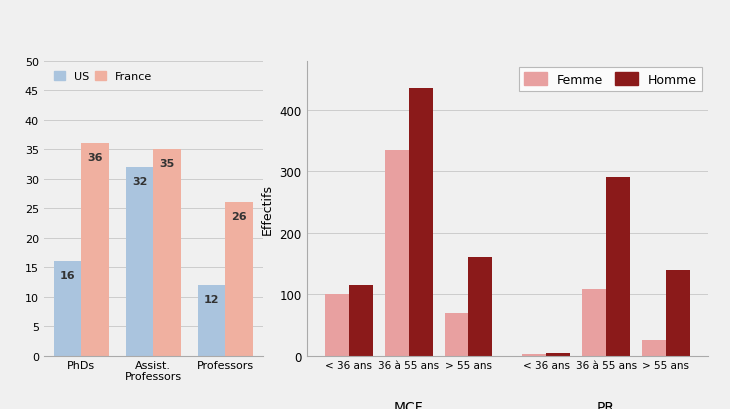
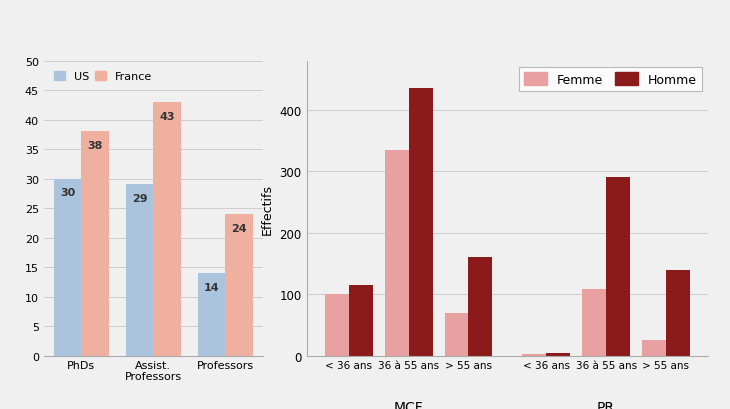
US/PhDs: 16 -> 30
France/PhDs: 36 -> 38
US/Assist. Professors: 32 -> 29
France/Assist. Professors: 35 -> 43
US/Professors: 12 -> 14
France/Professors: 26 -> 24
